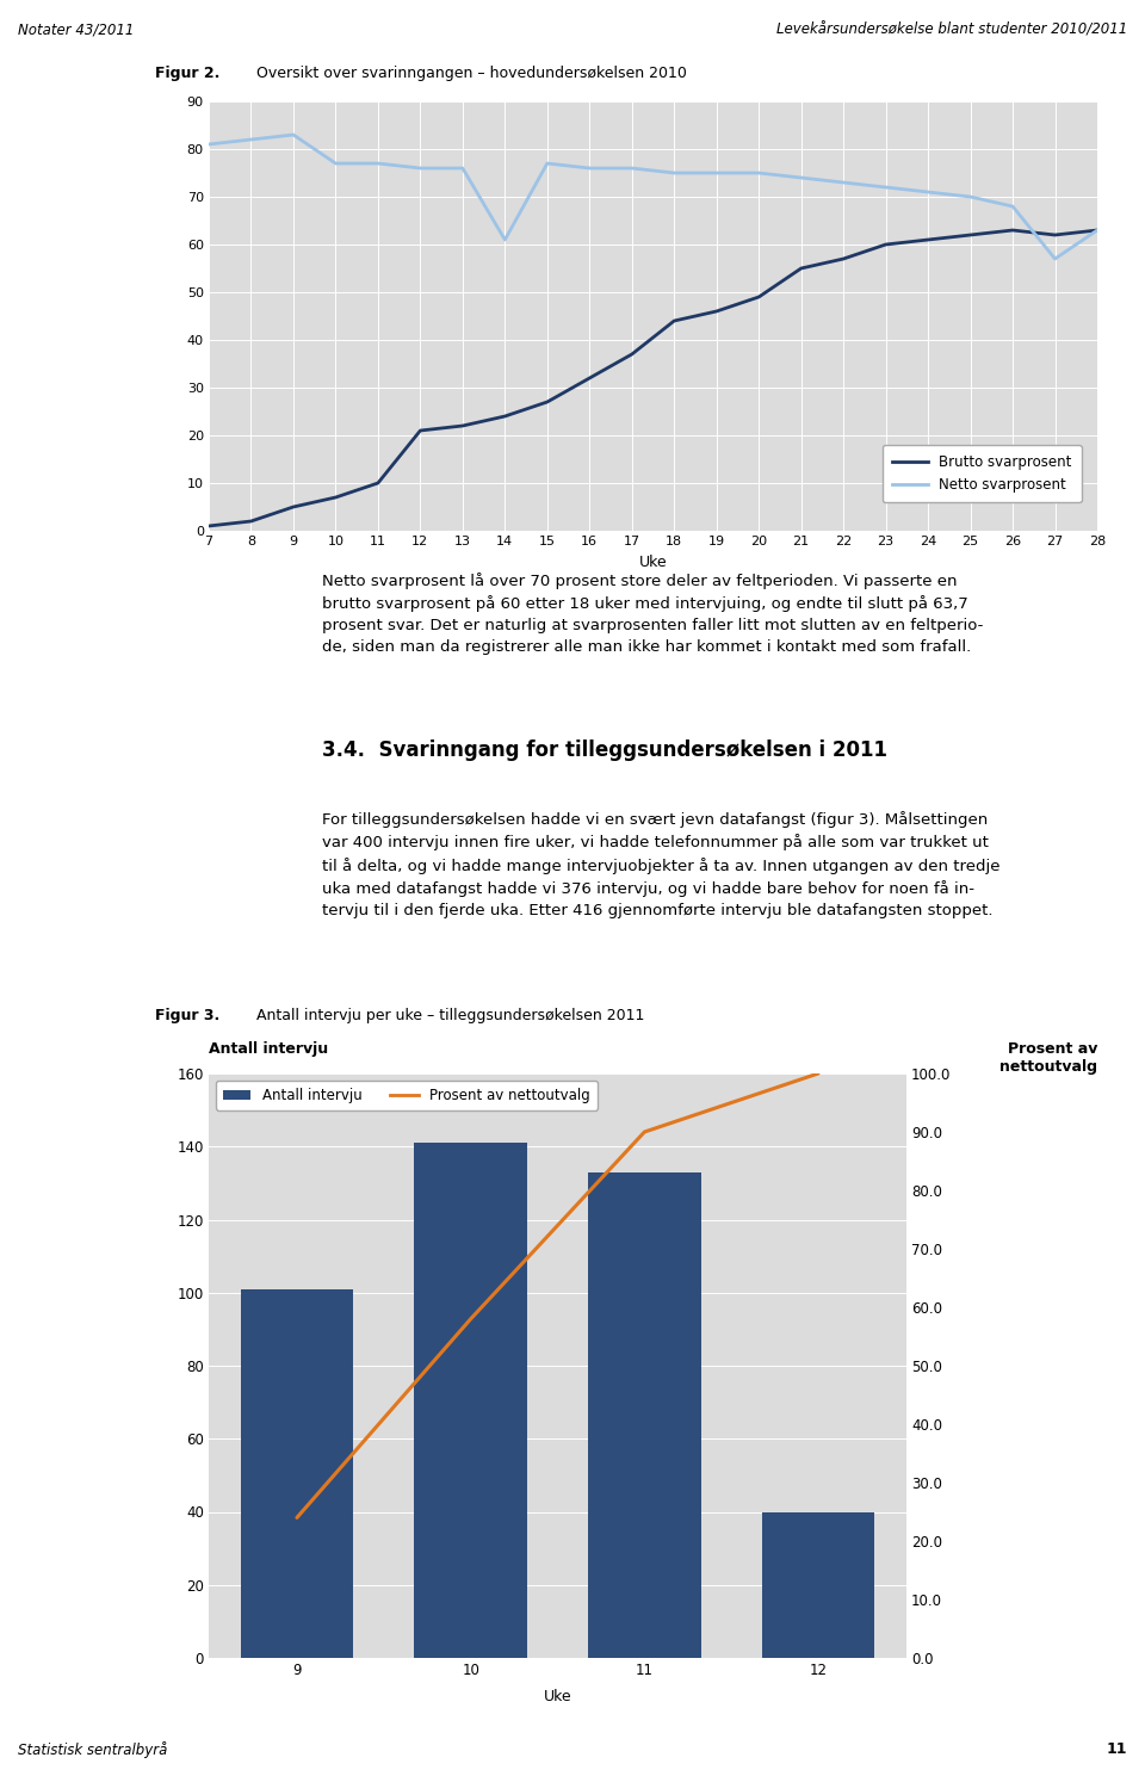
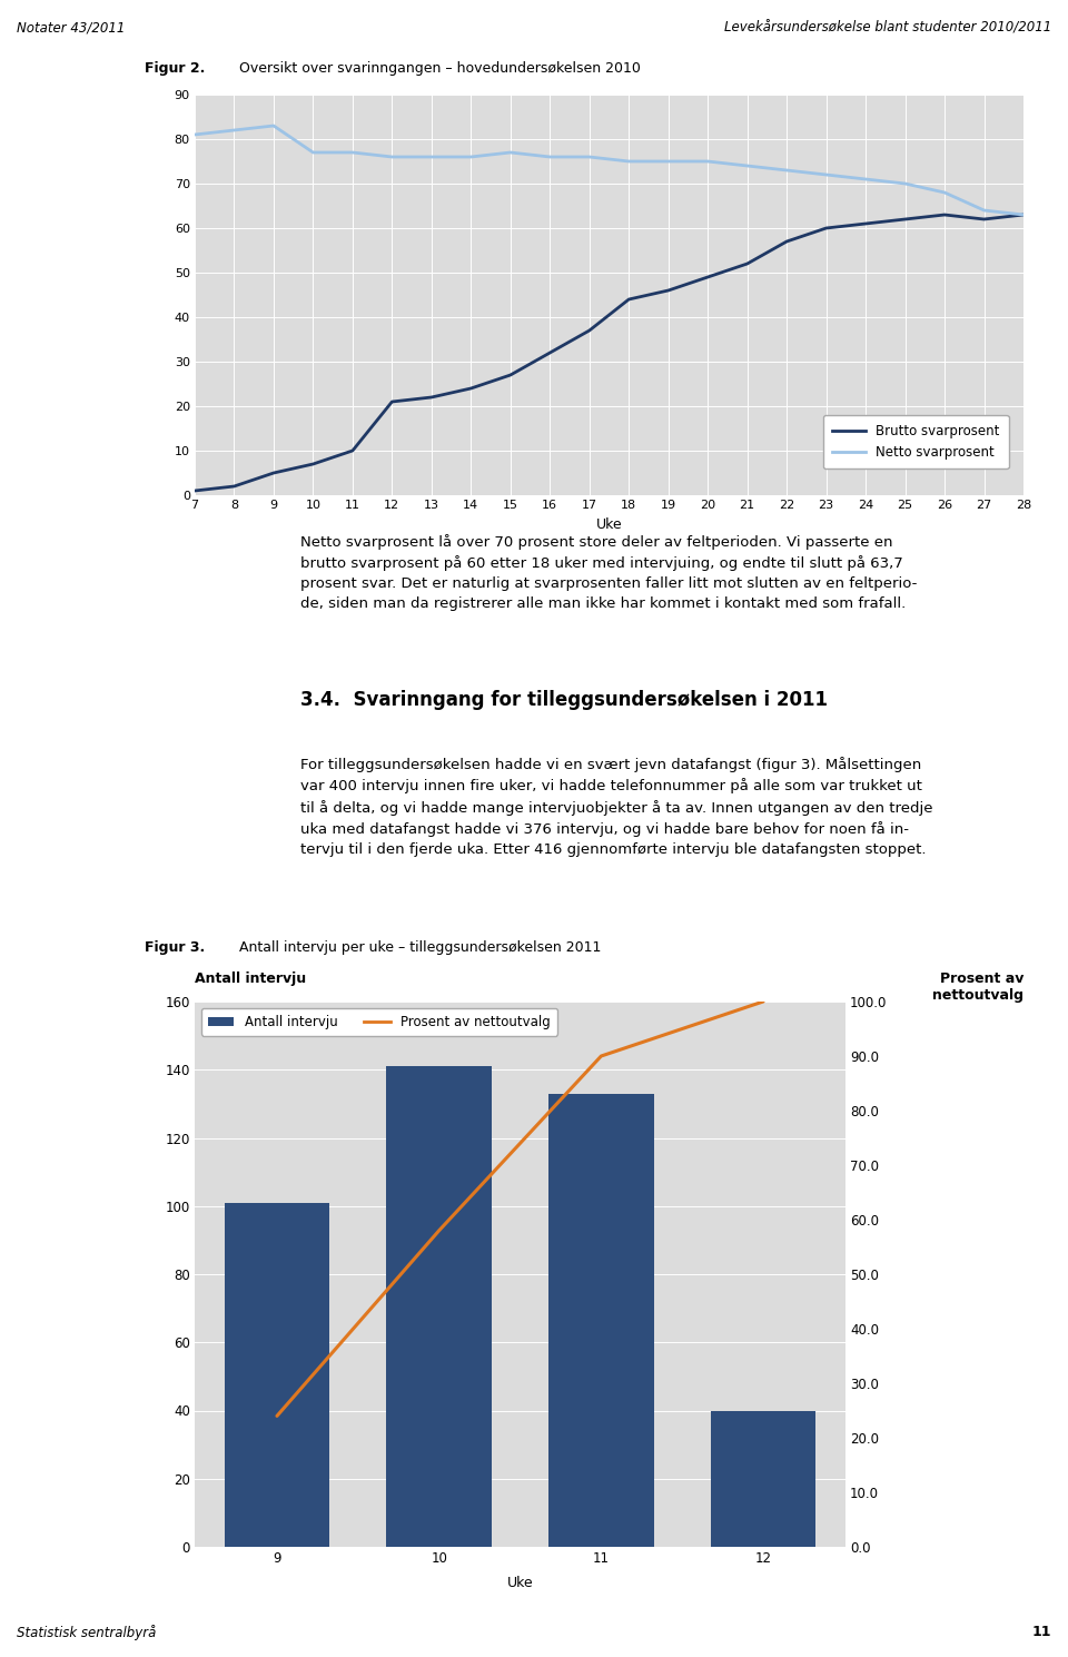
Netto svarprosent/14: 61 -> 76
Brutto svarprosent/21: 55 -> 52
Netto svarprosent/27: 57 -> 64
